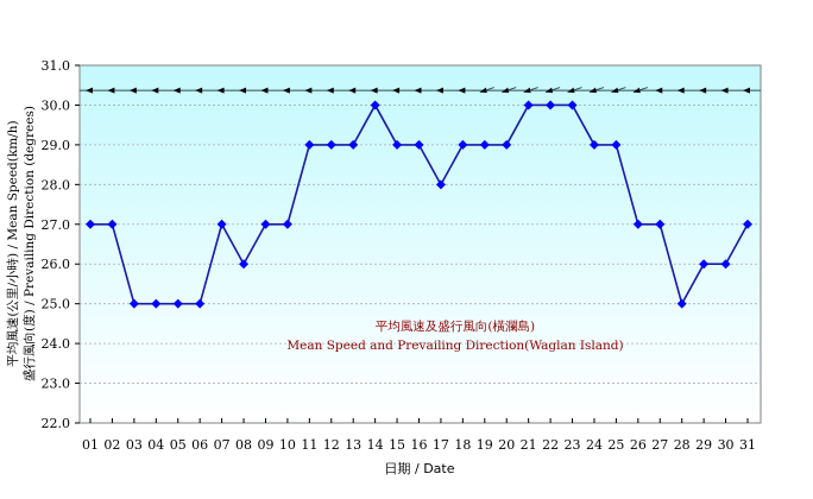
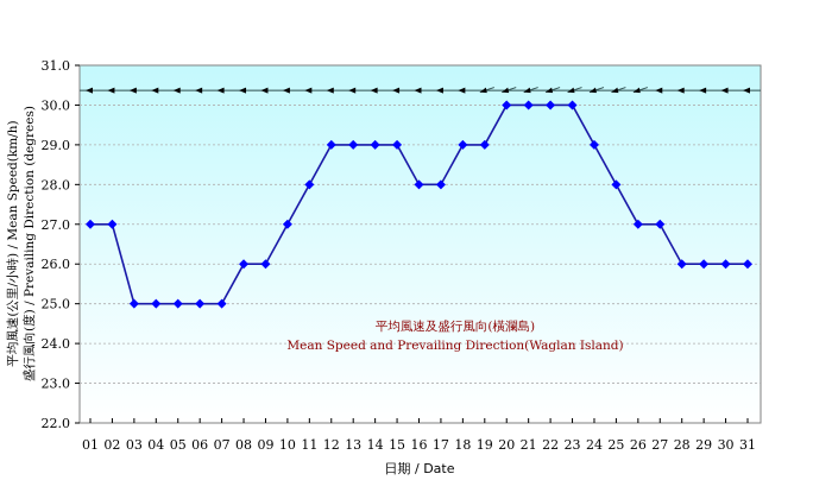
07: 27 -> 25
09: 27 -> 26
11: 29 -> 28
14: 30 -> 29
16: 29 -> 28
20: 29 -> 30
25: 29 -> 28
28: 25 -> 26
31: 27 -> 26
